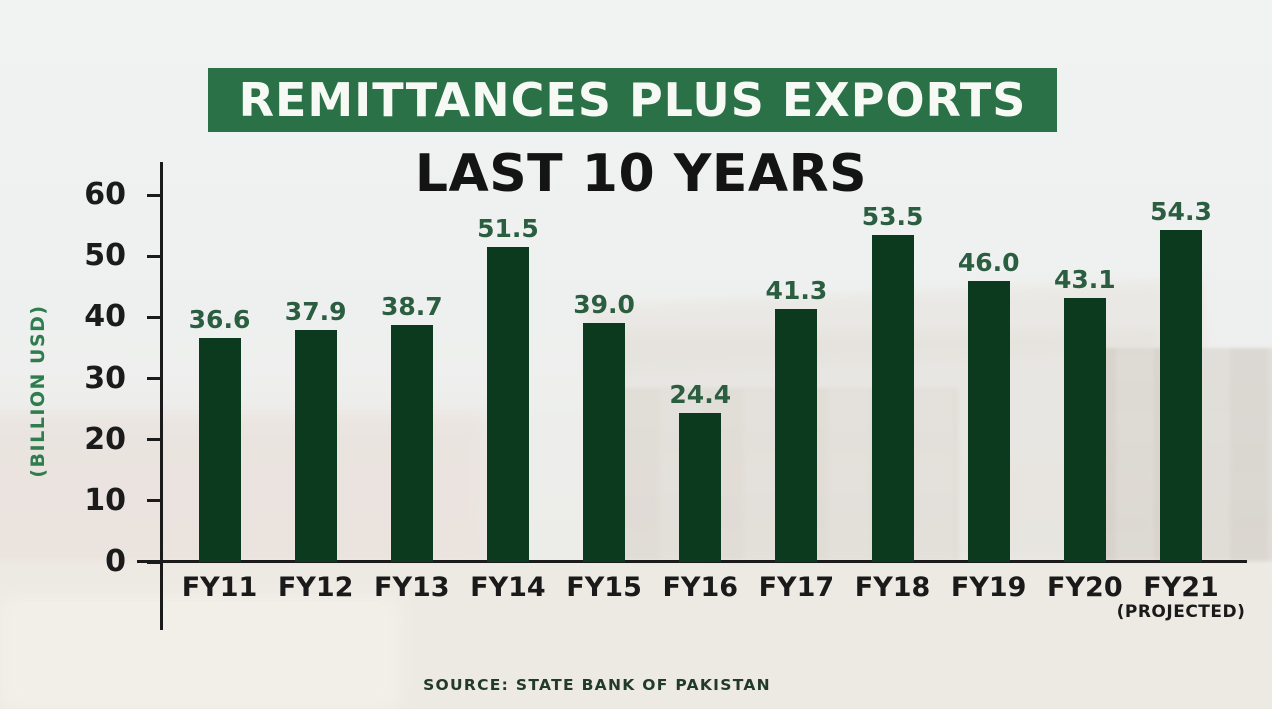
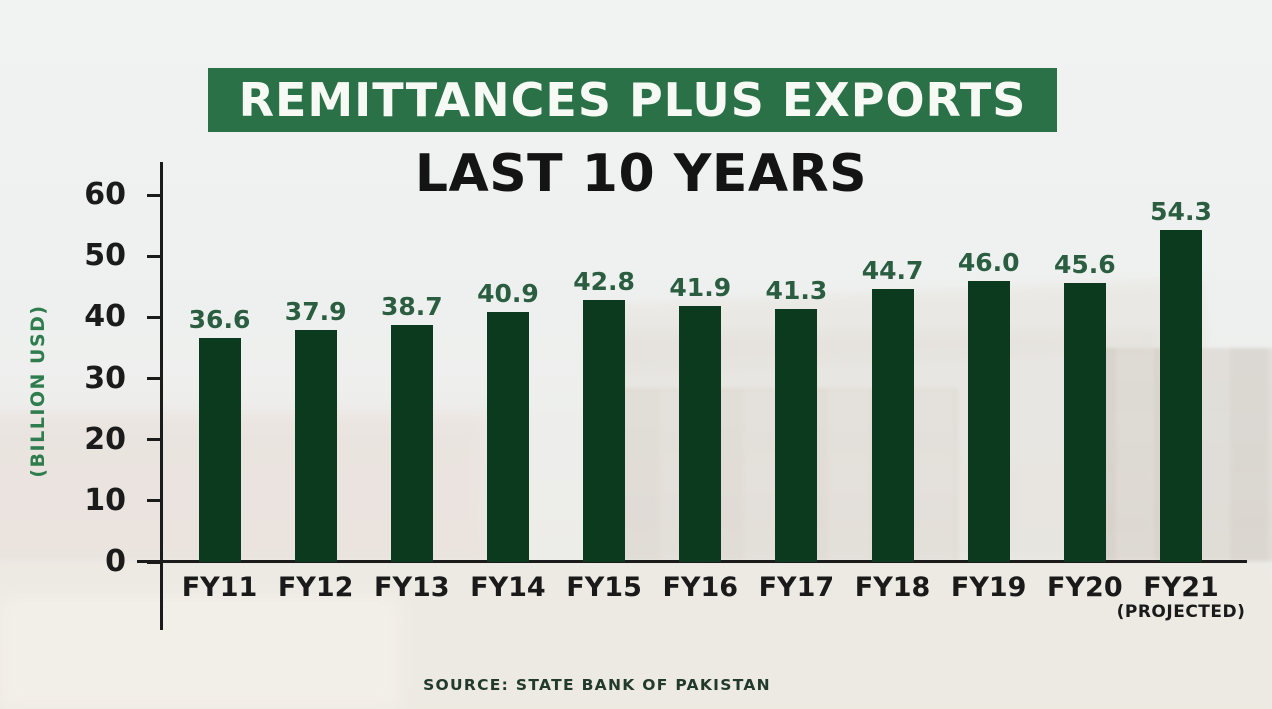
FY14: 51.5 -> 40.9
FY15: 39.0 -> 42.8
FY16: 24.4 -> 41.9
FY18: 53.5 -> 44.7
FY20: 43.1 -> 45.6
